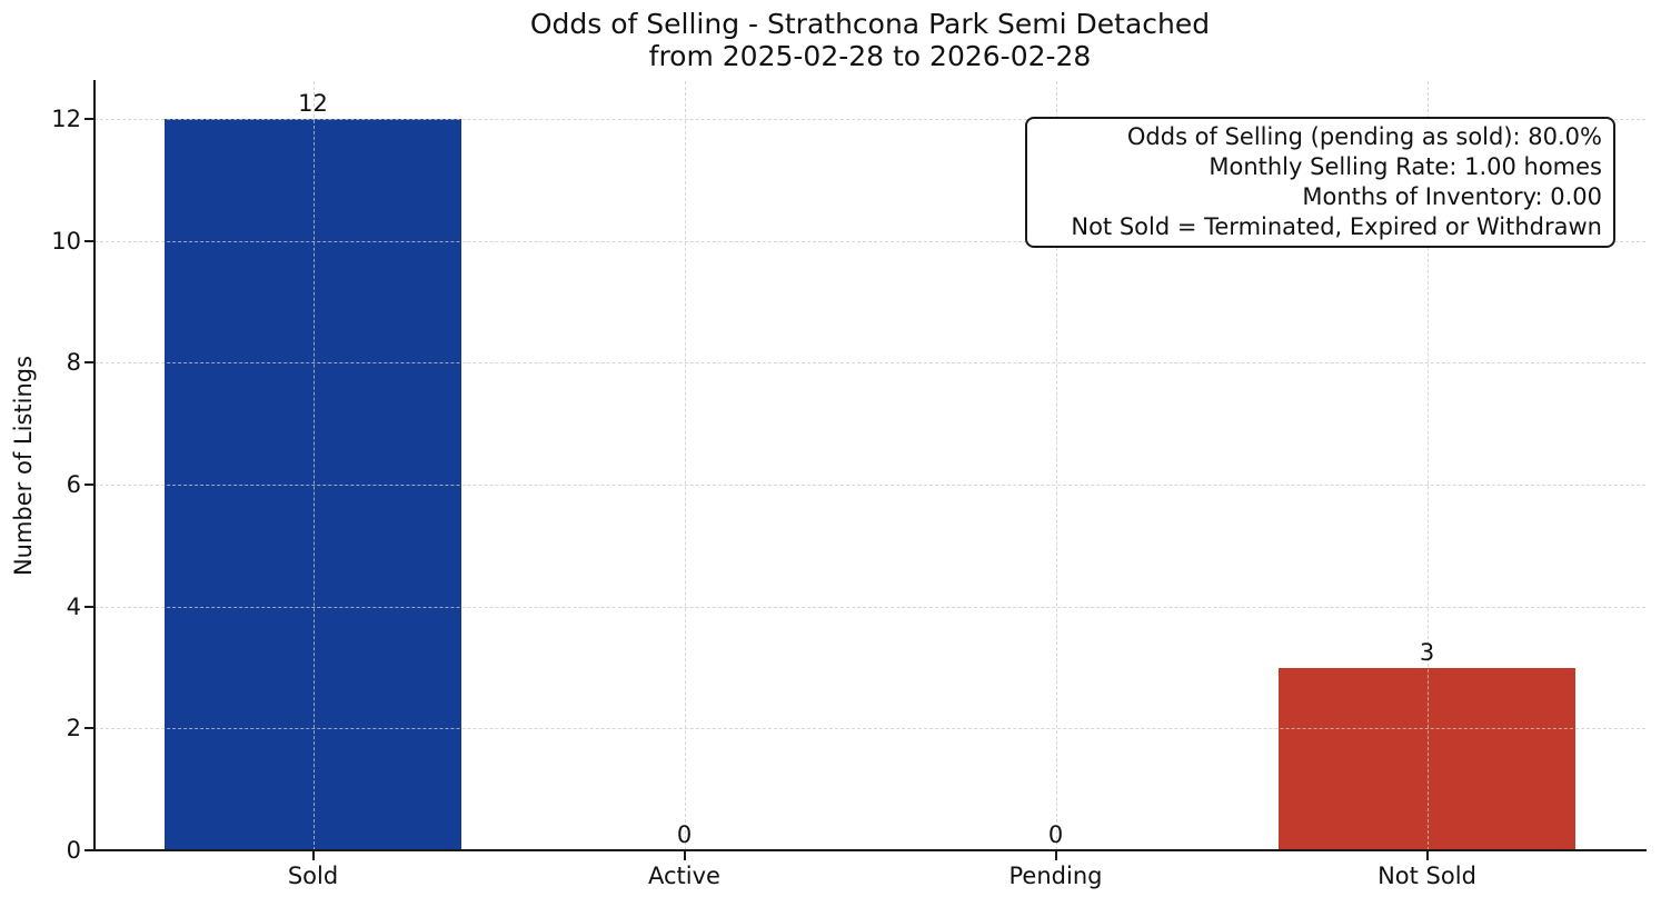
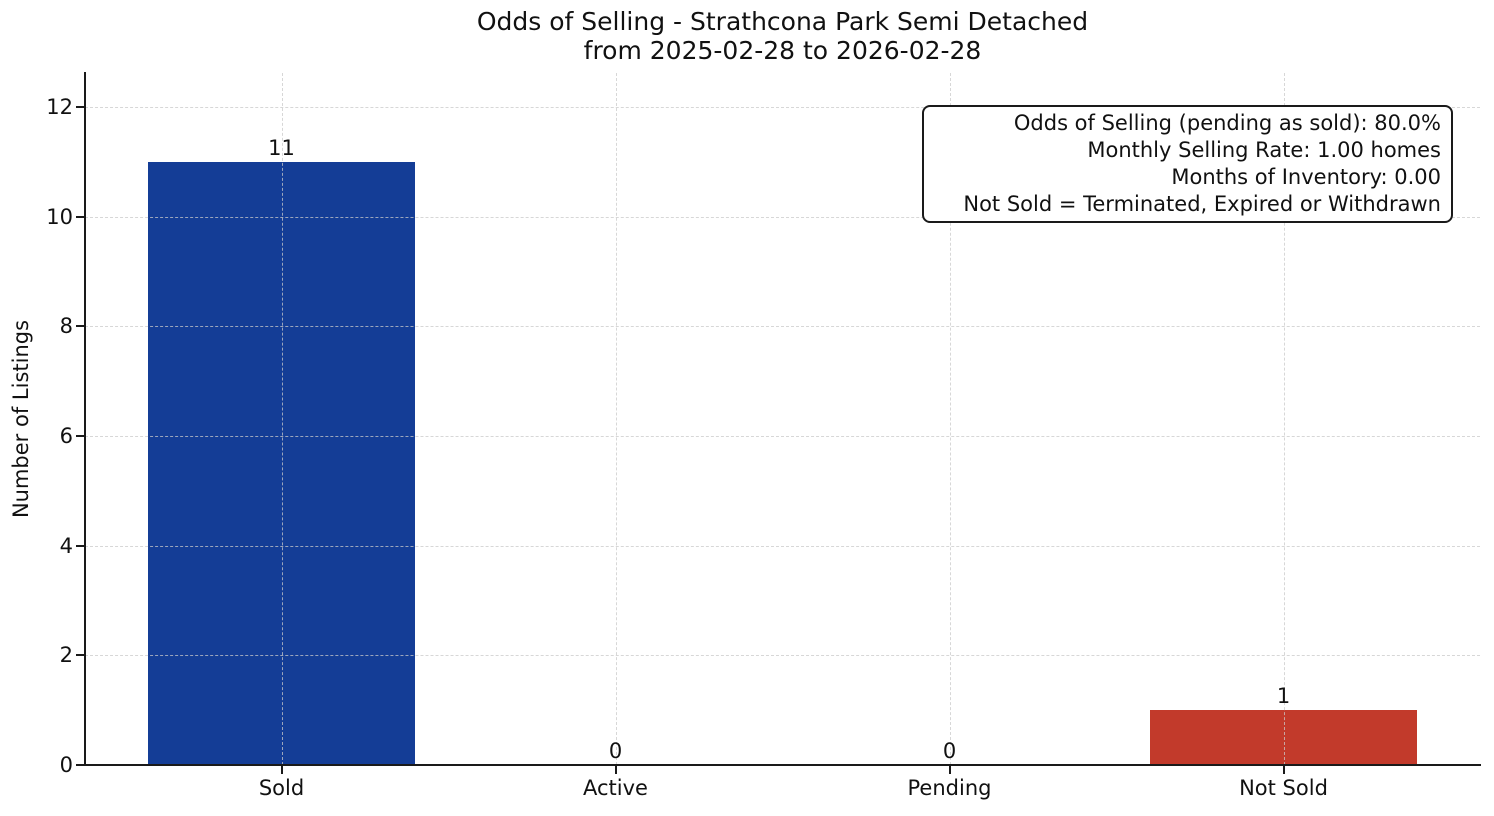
Sold: 12 -> 11
Not Sold: 3 -> 1
